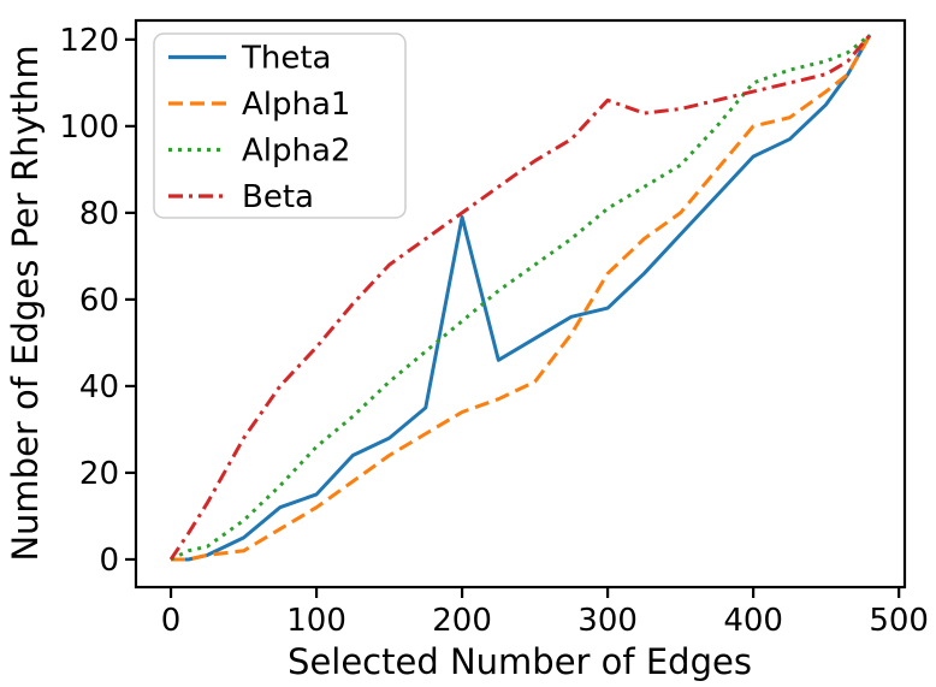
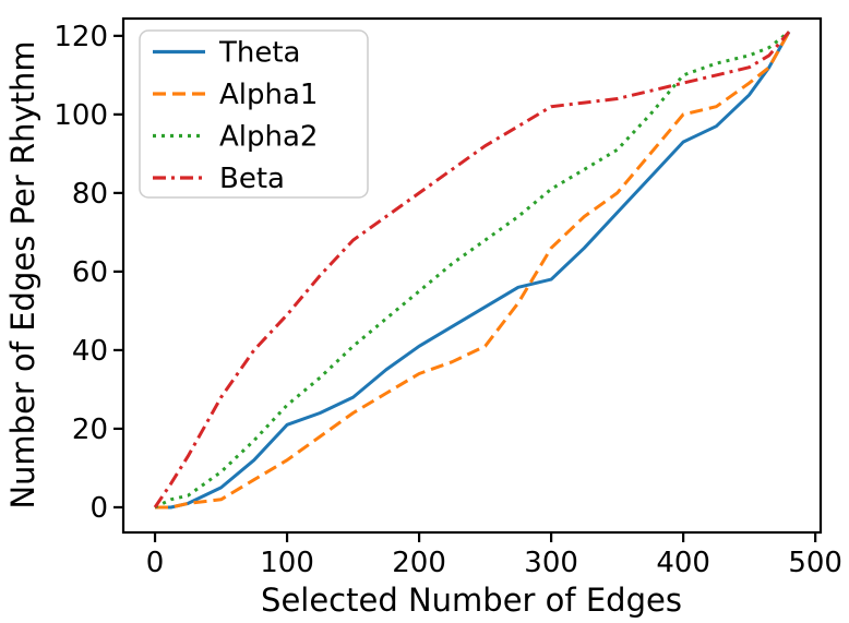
Theta/100: 15 -> 21
Theta/200: 79 -> 41
Beta/300: 106 -> 102
